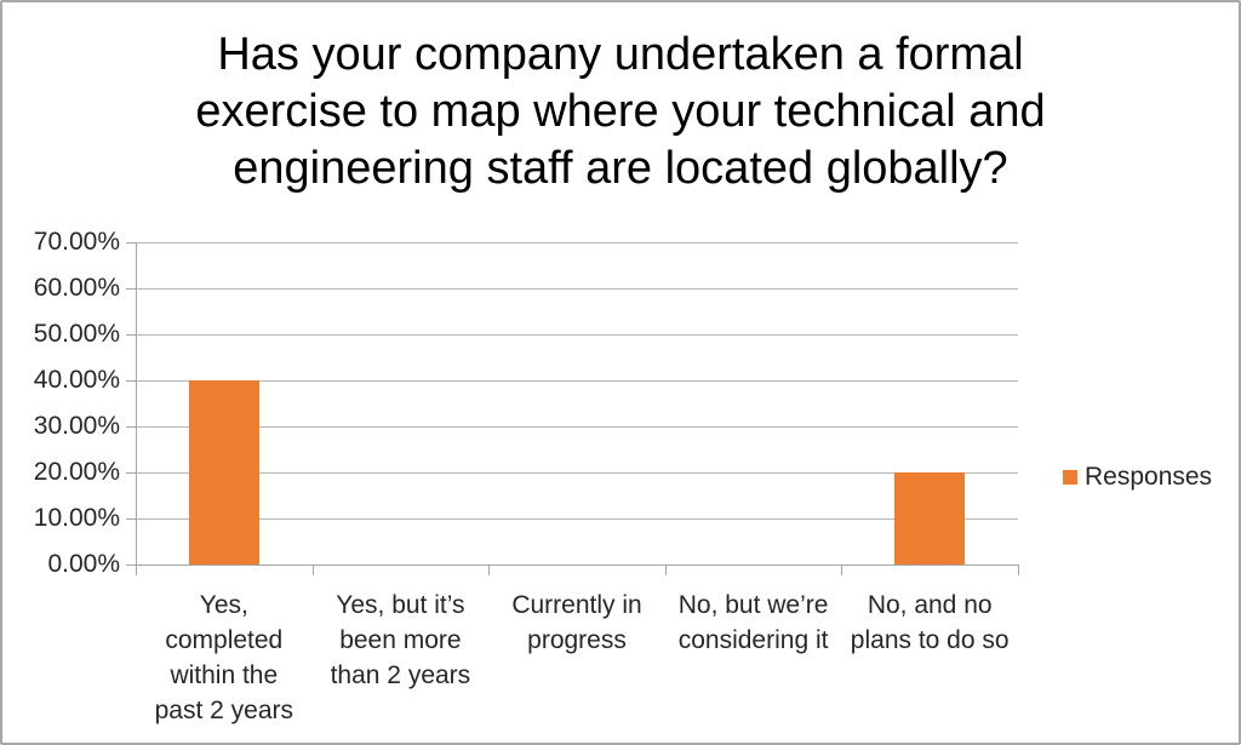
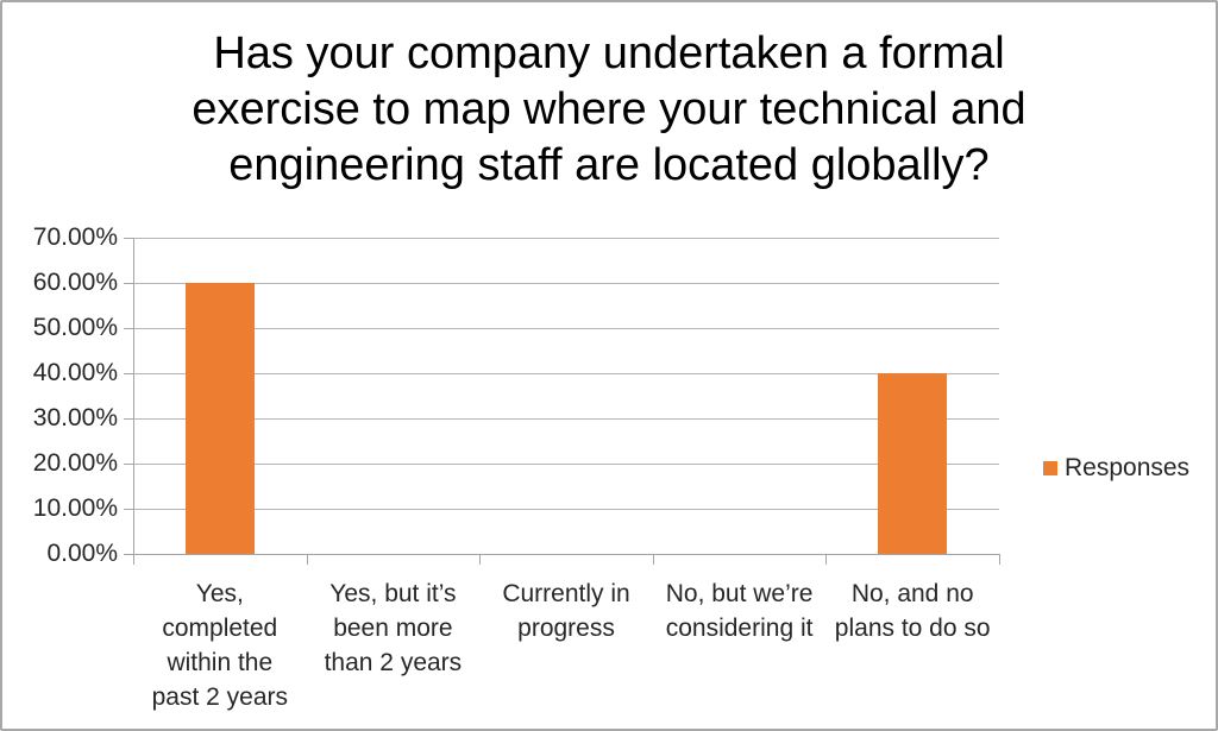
Yes, completed within the past 2 years: 40% -> 60%
No, and no plans to do so: 20% -> 40%
